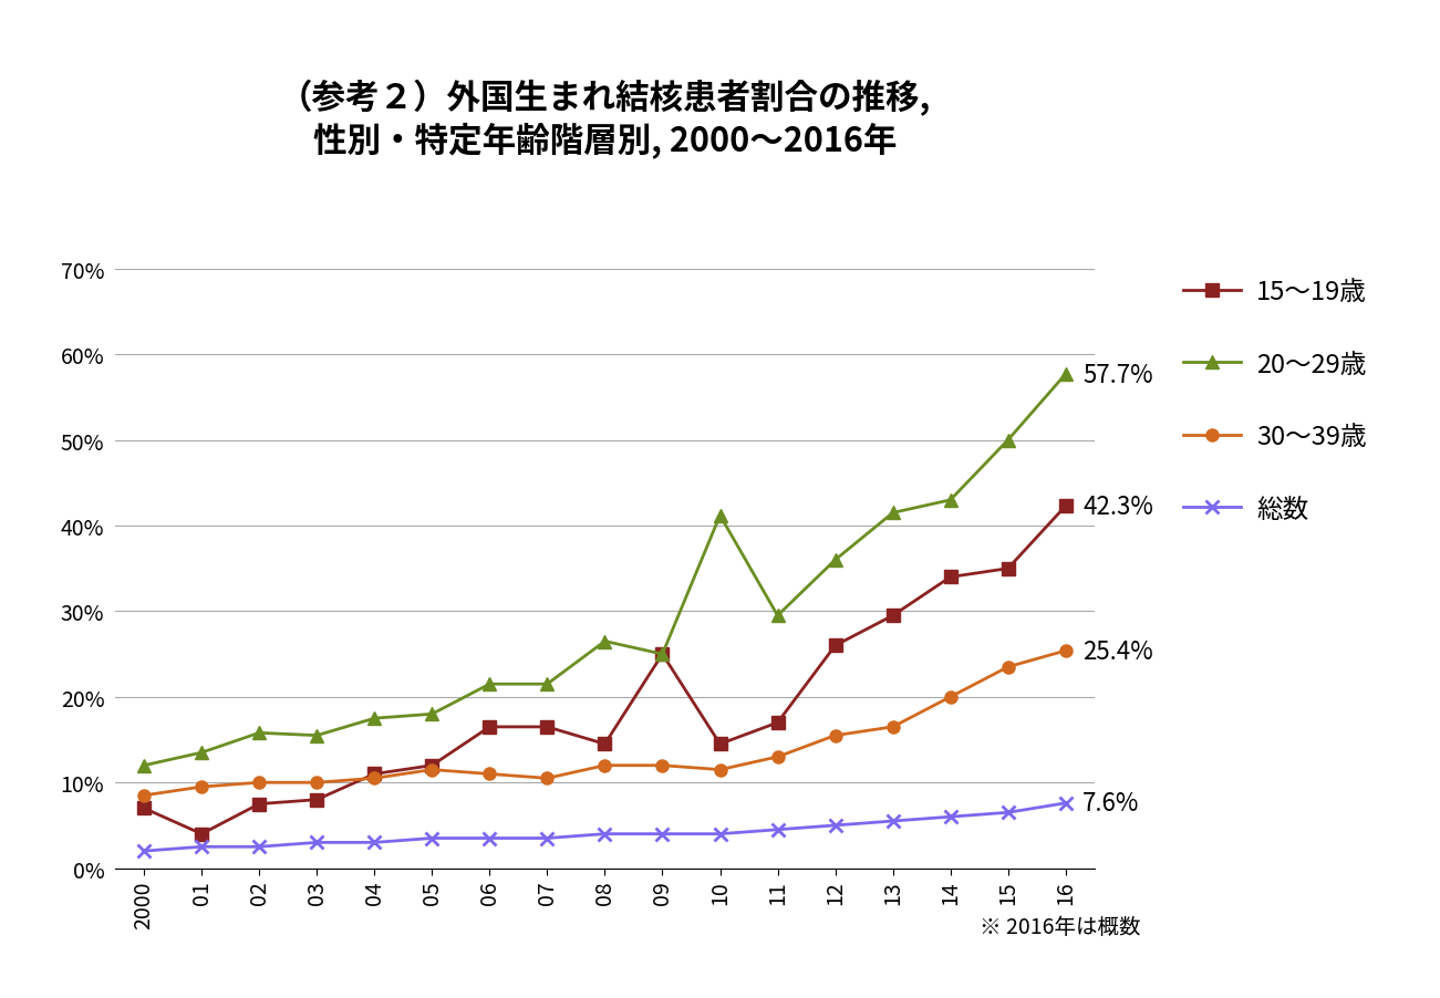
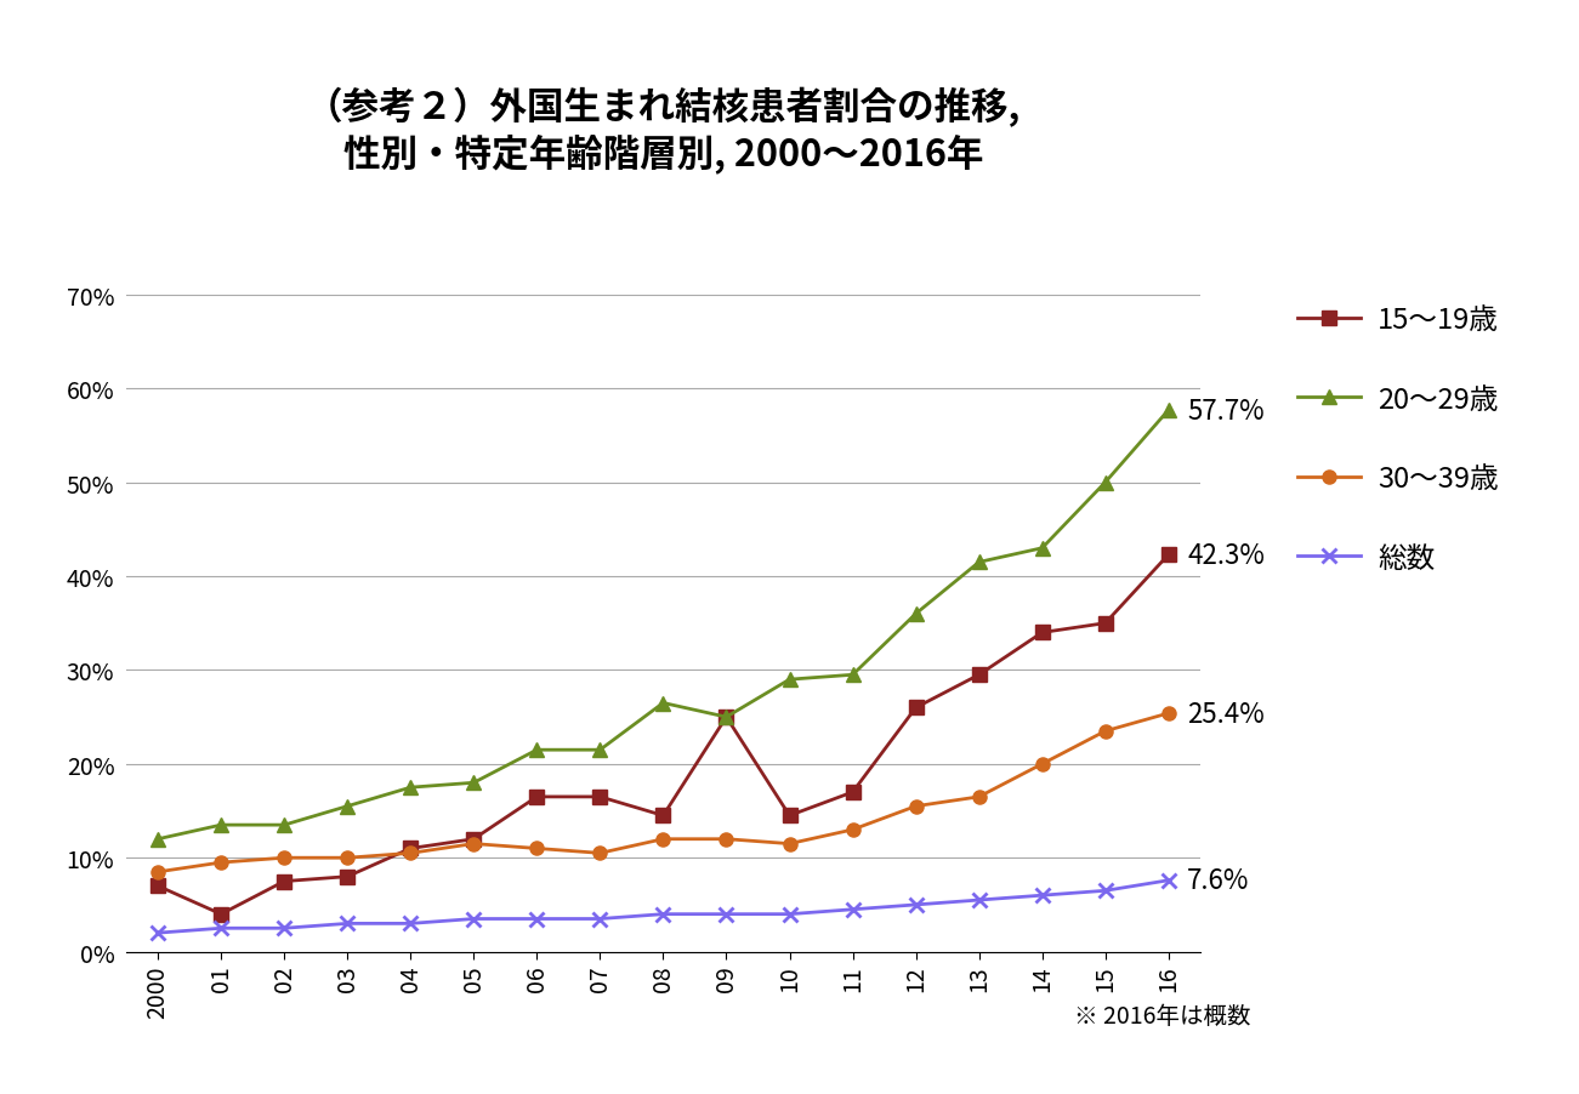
20～29歳/02: 15.8% -> 13.5%
20～29歳/10: 41.2% -> 29.0%
